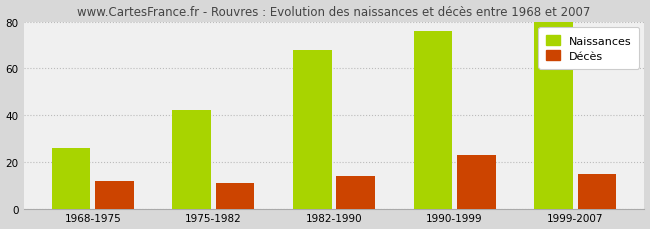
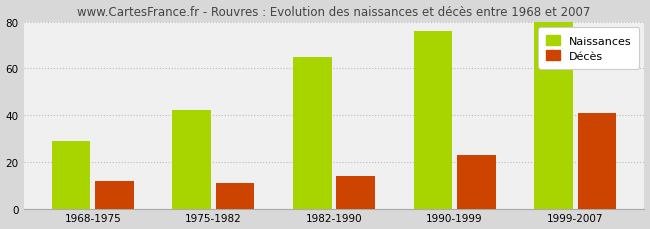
Naissances/1968-1975: 26 -> 29
Naissances/1982-1990: 68 -> 65
Décès/1999-2007: 15 -> 41
